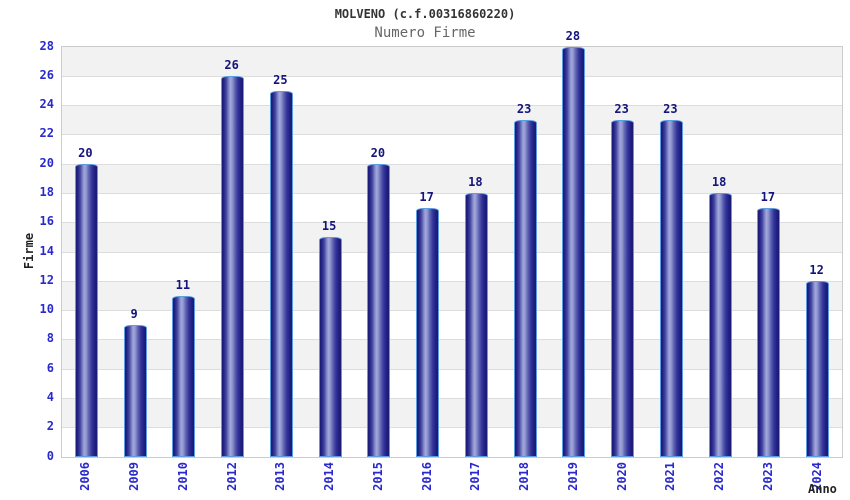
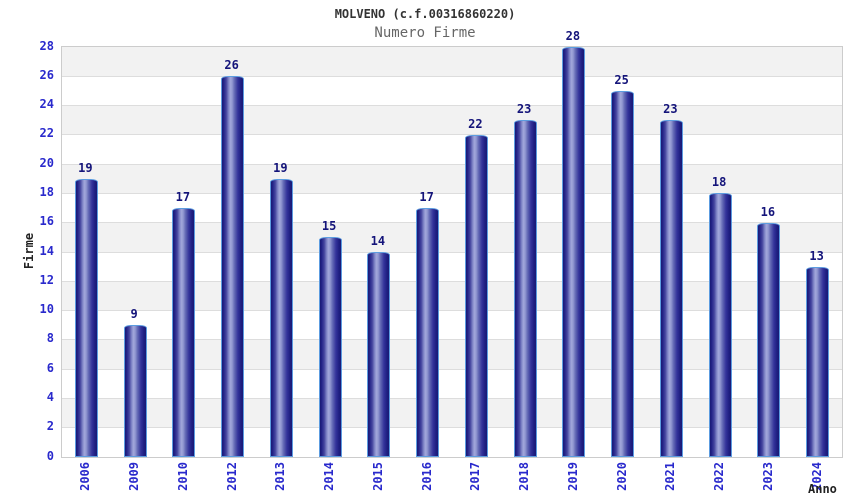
2006: 20 -> 19
2010: 11 -> 17
2013: 25 -> 19
2015: 20 -> 14
2017: 18 -> 22
2020: 23 -> 25
2023: 17 -> 16
2024: 12 -> 13
